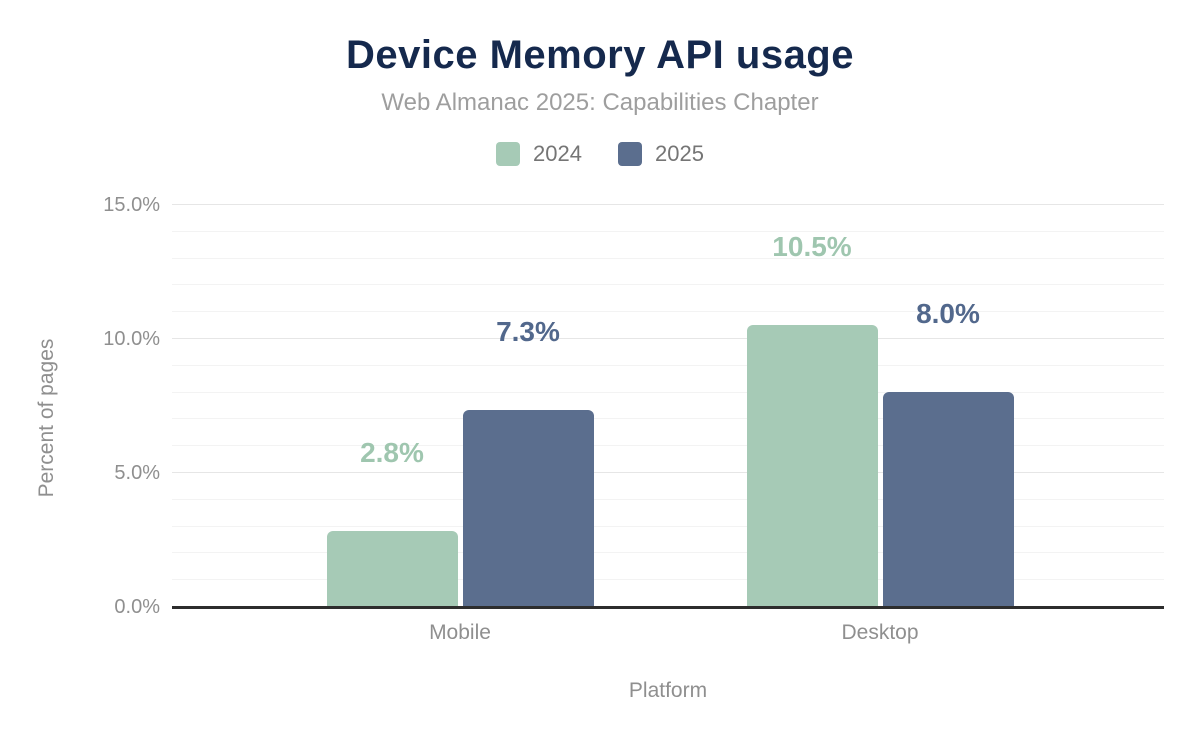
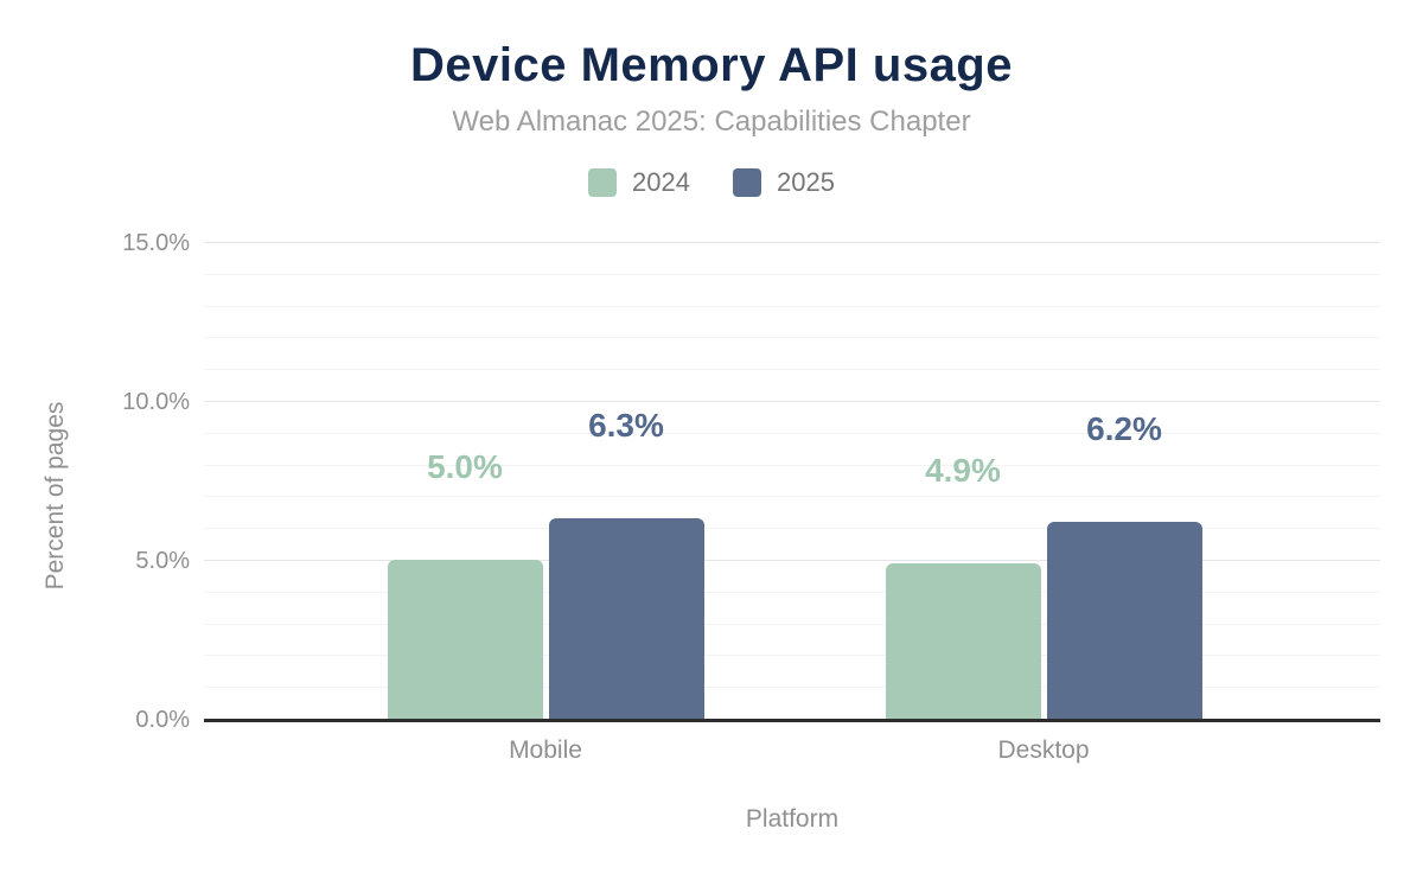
2024/Mobile: 2.8% -> 5.0%
2025/Mobile: 7.3% -> 6.3%
2024/Desktop: 10.5% -> 4.9%
2025/Desktop: 8.0% -> 6.2%
